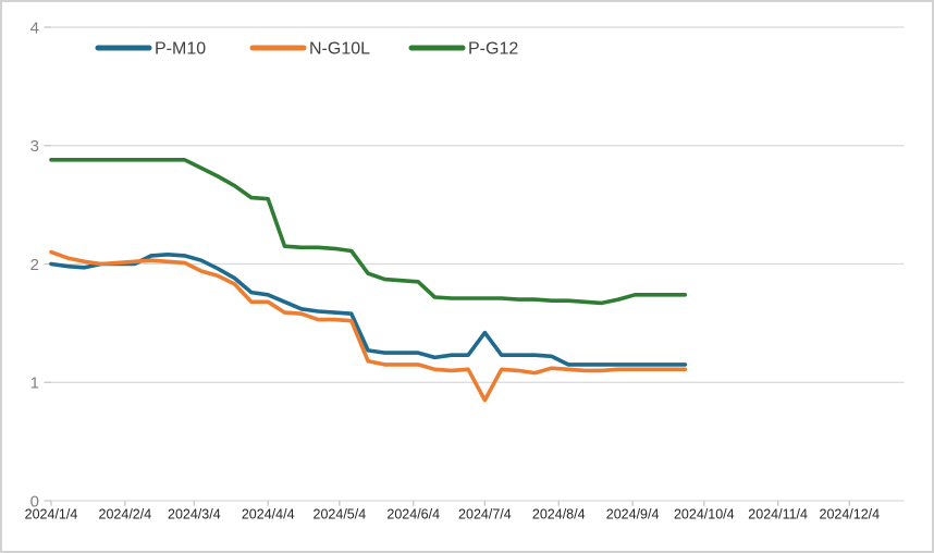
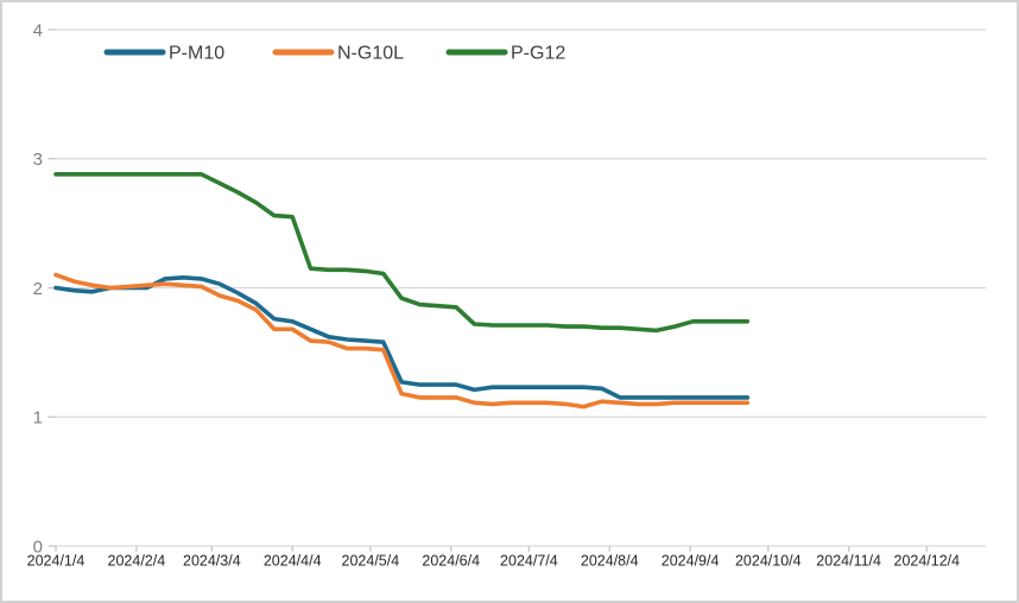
P-M10/2024/7/4: 1.42 -> 1.23
N-G10L/2024/7/4: 0.85 -> 1.11
